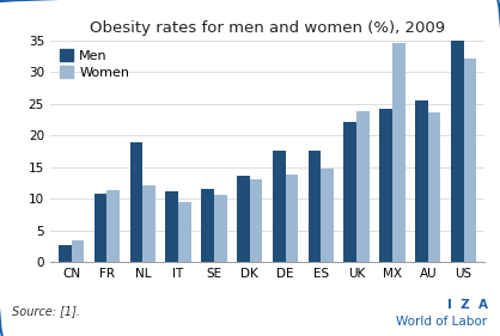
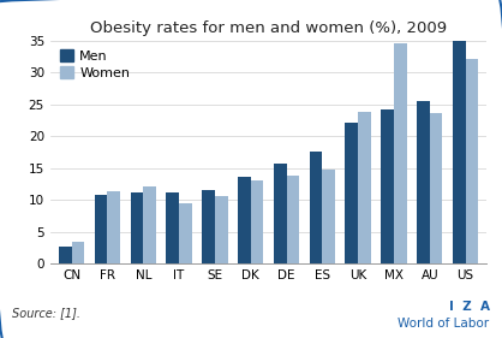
Men/NL: 19.0 -> 11.1
Men/DE: 17.6 -> 15.7
